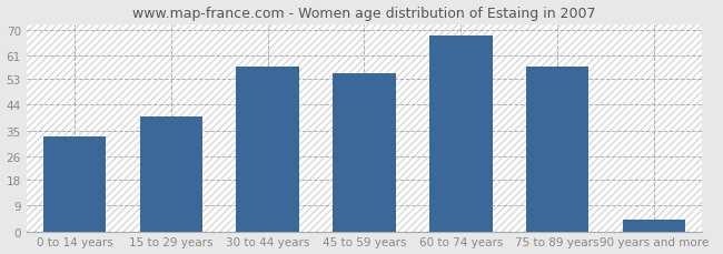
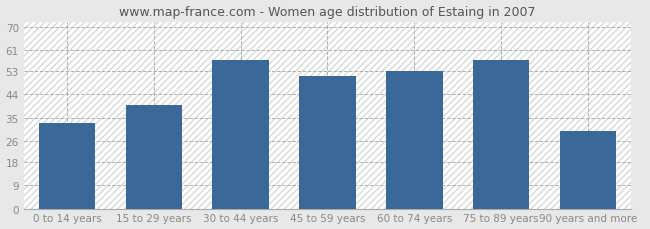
45 to 59 years: 55 -> 51
60 to 74 years: 68 -> 53
90 years and more: 4 -> 30
